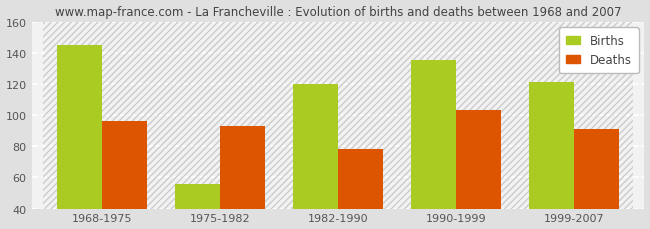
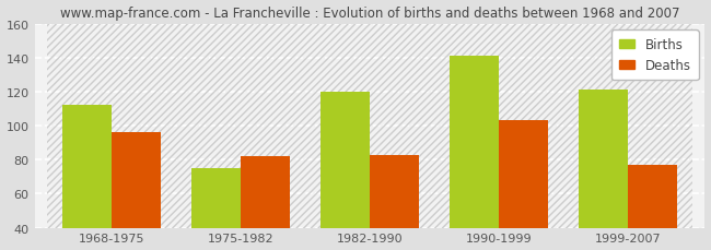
Births/1968-1975: 145 -> 112
Births/1975-1982: 56 -> 75
Deaths/1975-1982: 93 -> 82
Deaths/1982-1990: 78 -> 83
Births/1990-1999: 135 -> 141
Deaths/1999-2007: 91 -> 77
